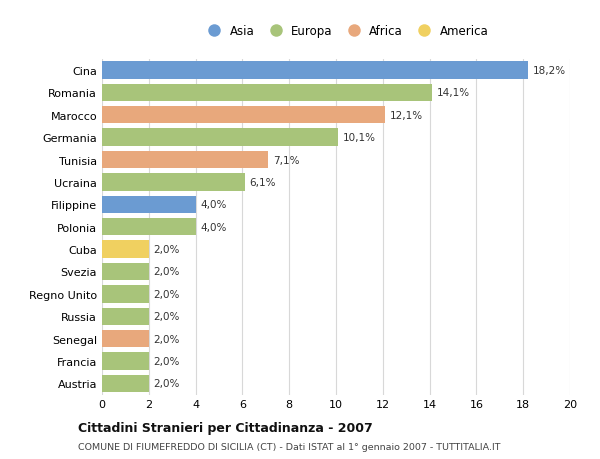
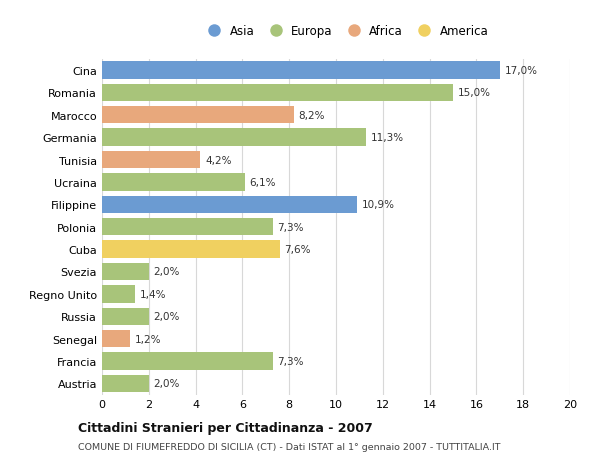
Cina: 18,2% -> 17,0%
Romania: 14,1% -> 15,0%
Marocco: 12,1% -> 8,2%
Germania: 10,1% -> 11,3%
Tunisia: 7,1% -> 4,2%
Filippine: 4,0% -> 10,9%
Polonia: 4,0% -> 7,3%
Cuba: 2,0% -> 7,6%
Regno Unito: 2,0% -> 1,4%
Senegal: 2,0% -> 1,2%
Francia: 2,0% -> 7,3%
